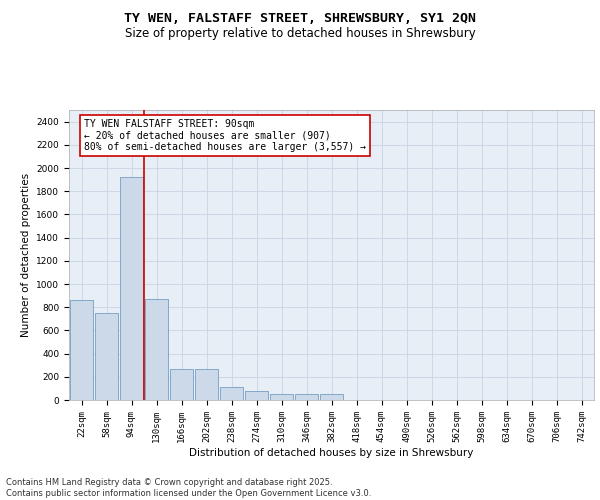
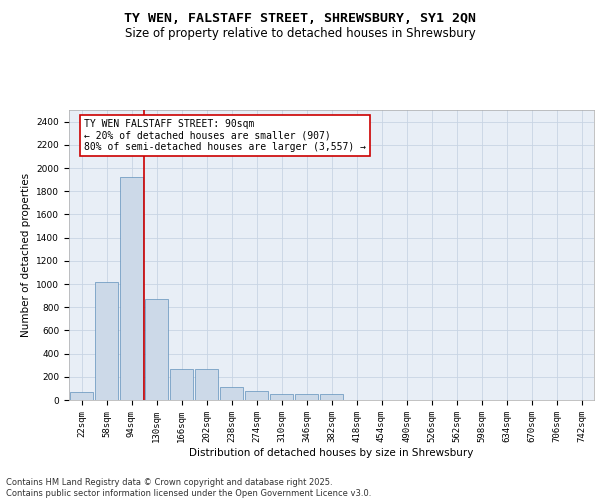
22sqm: 860 -> 70
58sqm: 750 -> 1020
